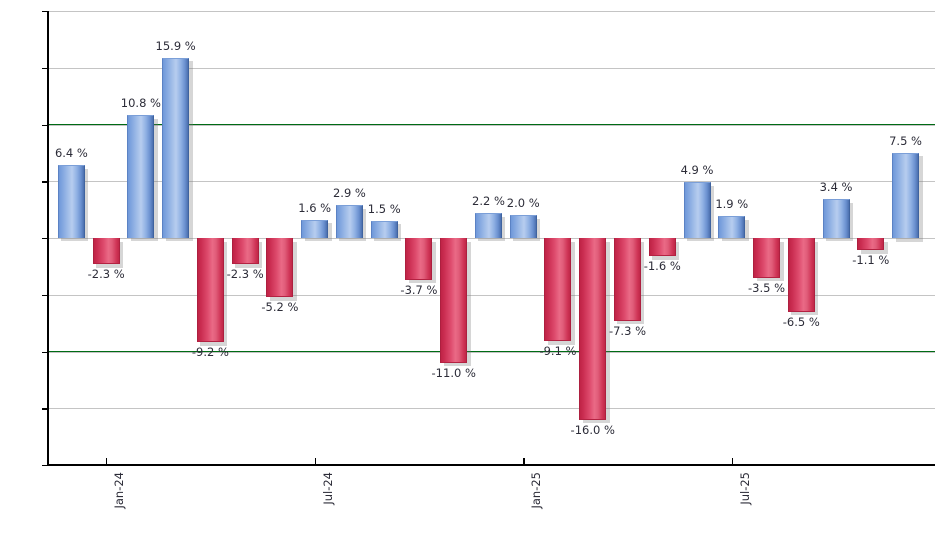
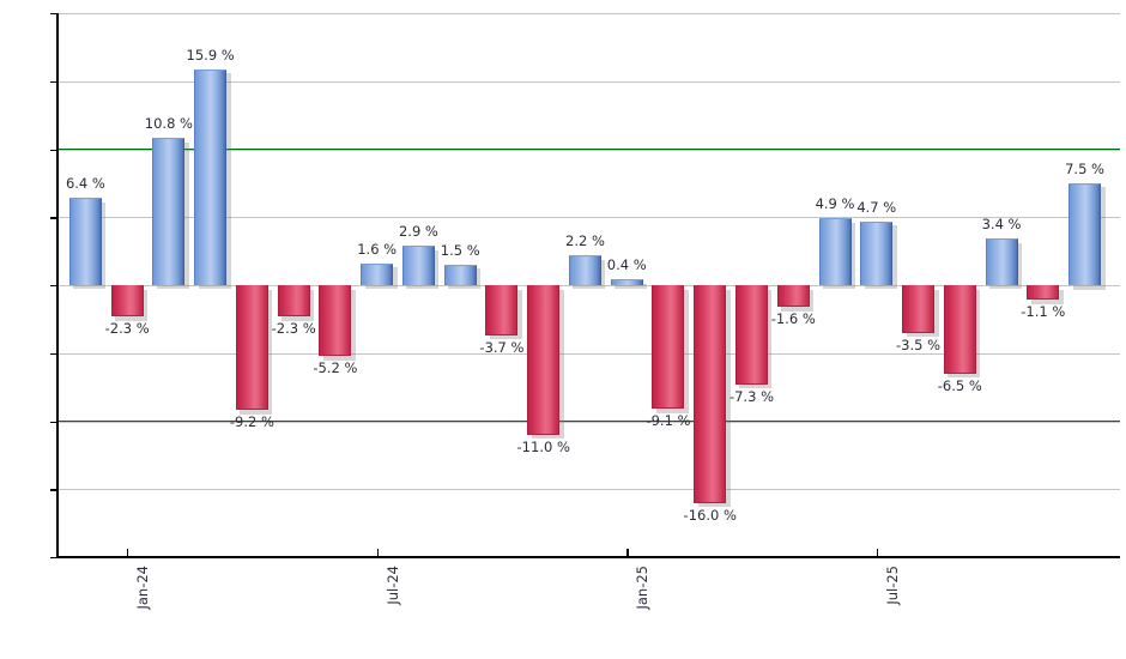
Jan-25: 2.0 -> 0.4
Jul-25: 1.9 -> 4.7
